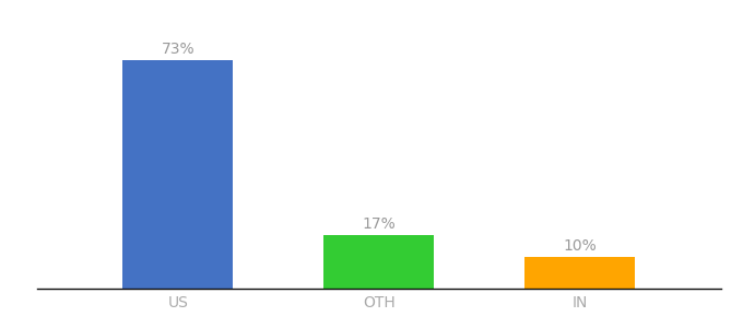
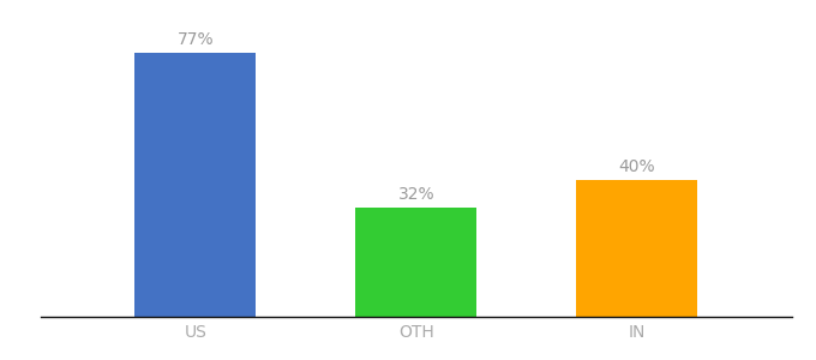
US: 73% -> 77%
OTH: 17% -> 32%
IN: 10% -> 40%
